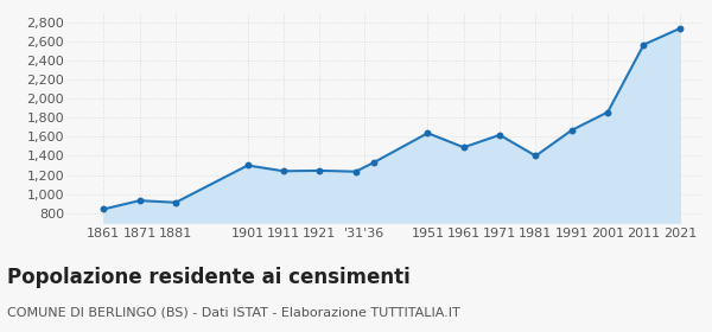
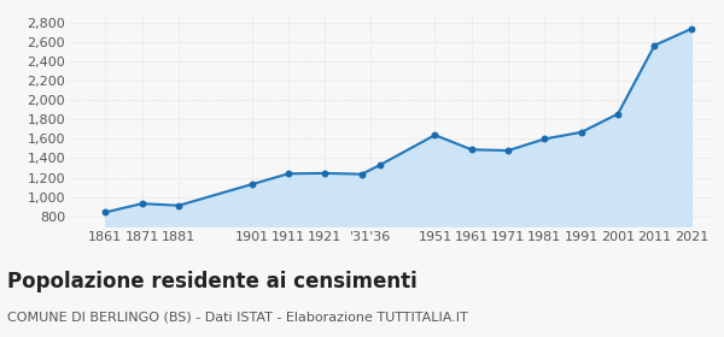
1901: 1,300 -> 1,130
1971: 1,620 -> 1,480
1981: 1,400 -> 1,600
